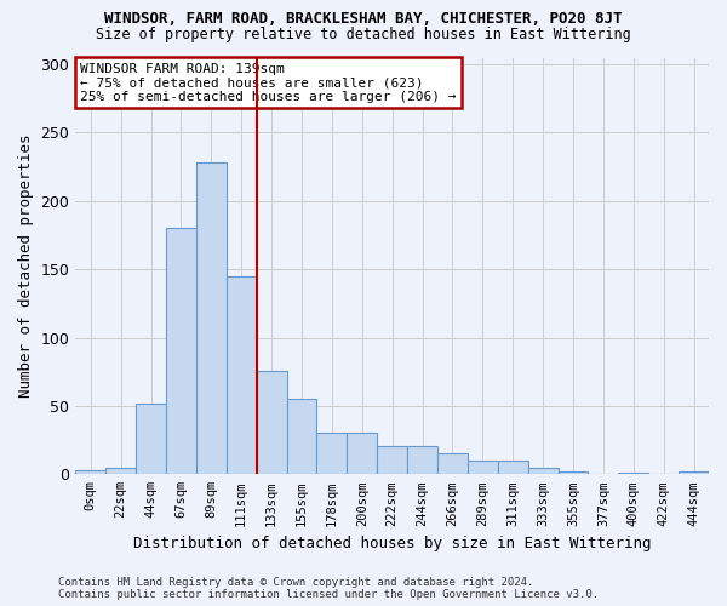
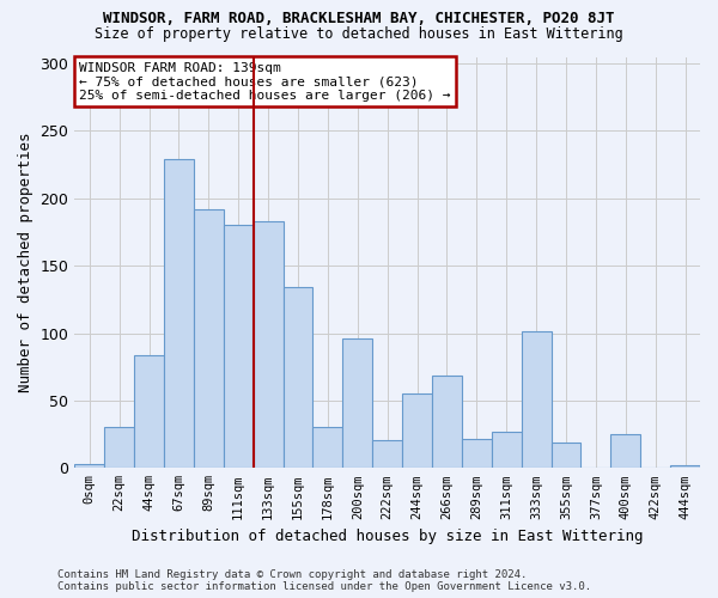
22sqm: 5 -> 30
44sqm: 52 -> 84
67sqm: 180 -> 229
89sqm: 228 -> 192
111sqm: 145 -> 180
133sqm: 76 -> 183
155sqm: 55 -> 134
200sqm: 30 -> 96
244sqm: 21 -> 55
266sqm: 15 -> 69
289sqm: 10 -> 22
311sqm: 10 -> 27
333sqm: 5 -> 101
355sqm: 2 -> 19
400sqm: 1 -> 25
